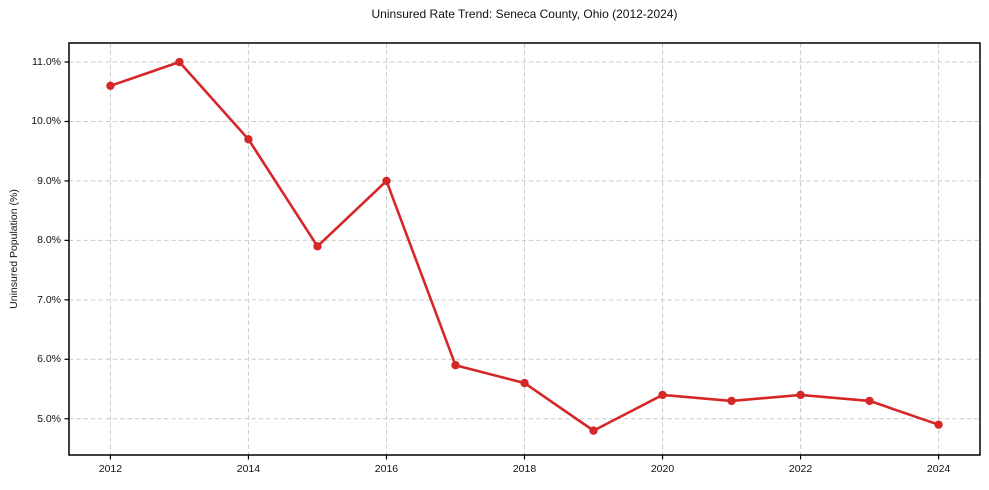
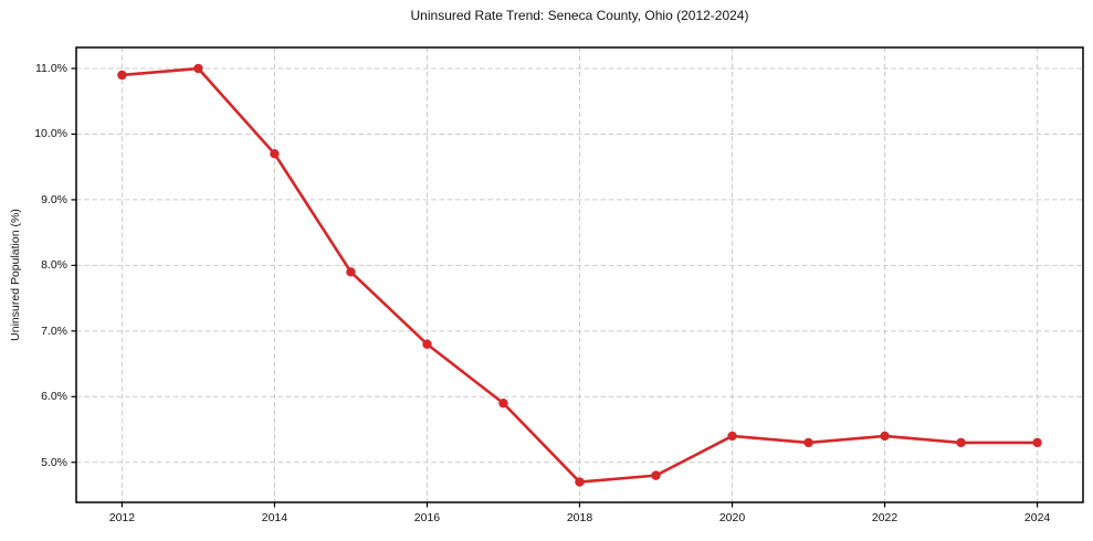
2012: 10.6% -> 10.9%
2016: 9.0% -> 6.8%
2018: 5.6% -> 4.7%
2024: 4.9% -> 5.3%
